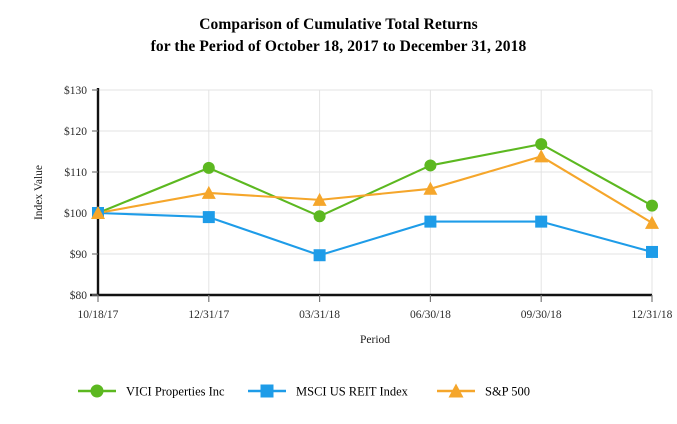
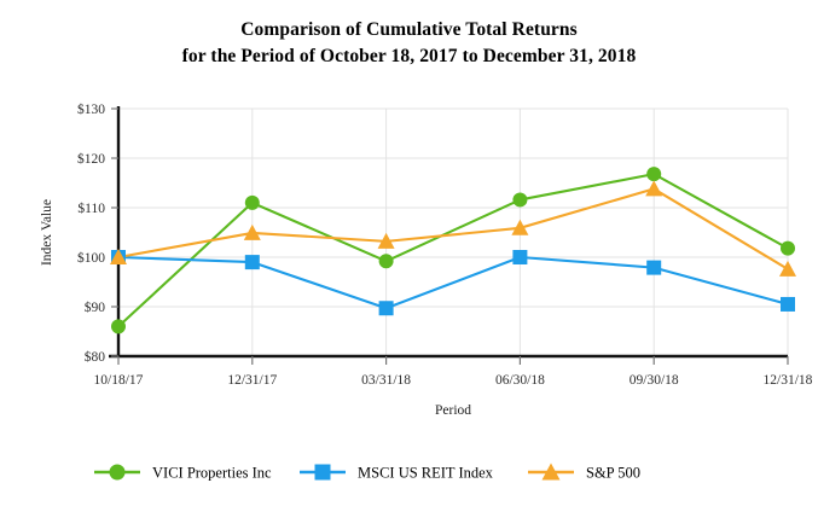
VICI Properties Inc/10/18/17: $100 -> $86
MSCI US REIT Index/06/30/18: $98 -> $100
